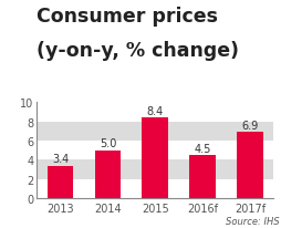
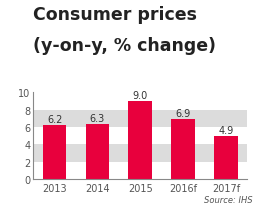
2013: 3.4 -> 6.2
2014: 5.0 -> 6.3
2015: 8.4 -> 9.0
2016f: 4.5 -> 6.9
2017f: 6.9 -> 4.9
